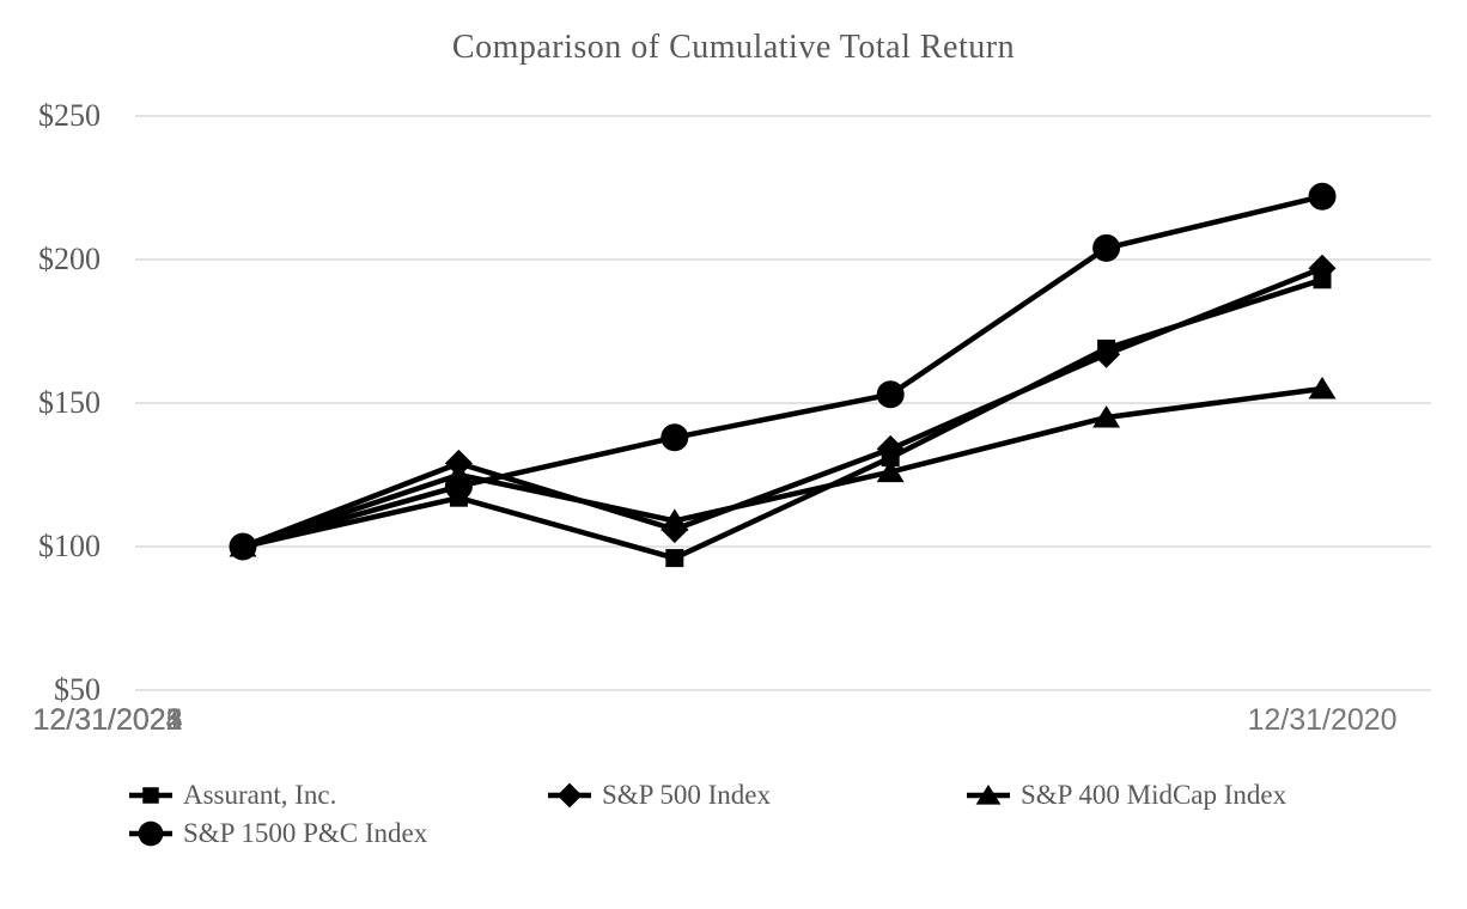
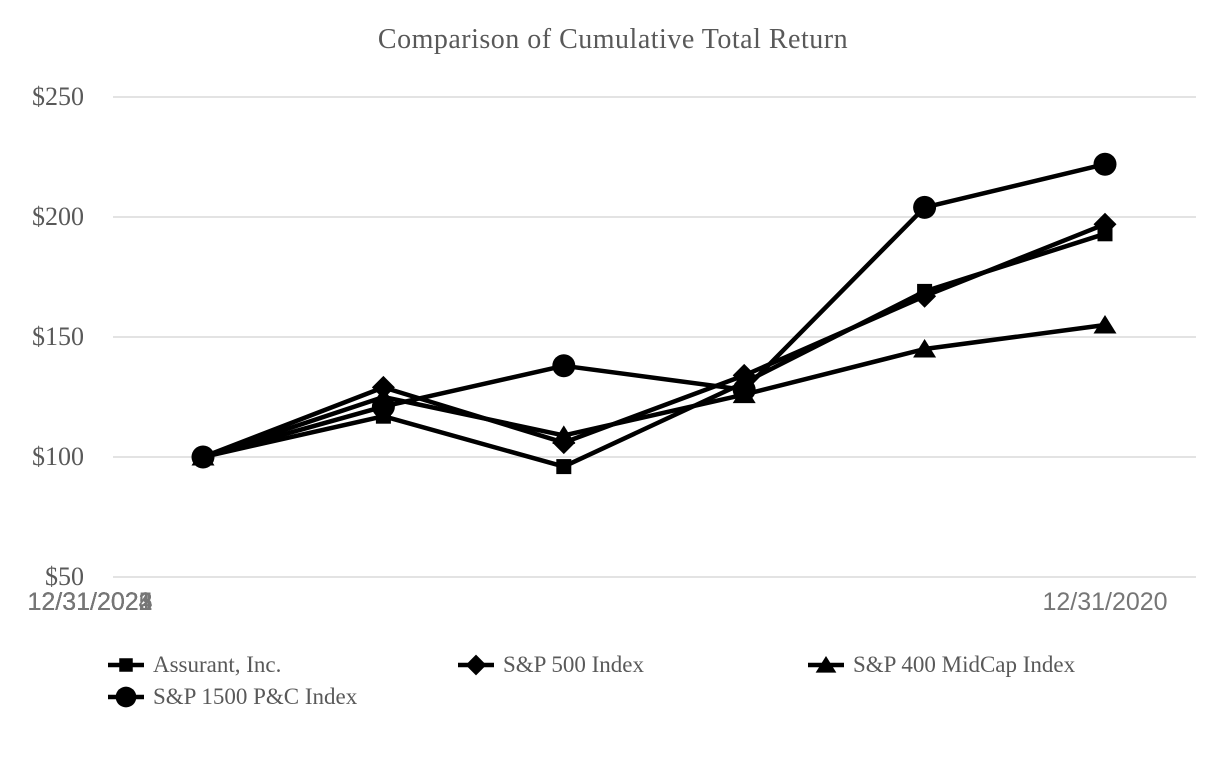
S&P 1500 P&C Index/12/31/2023: $153 -> $128
